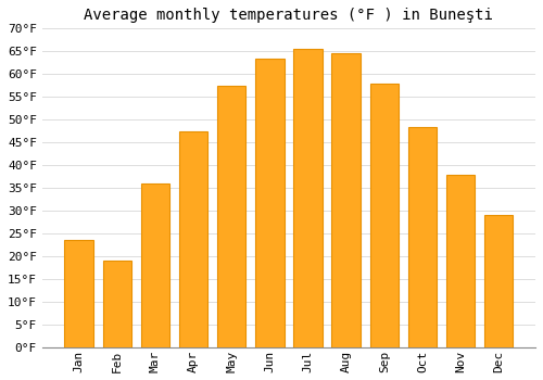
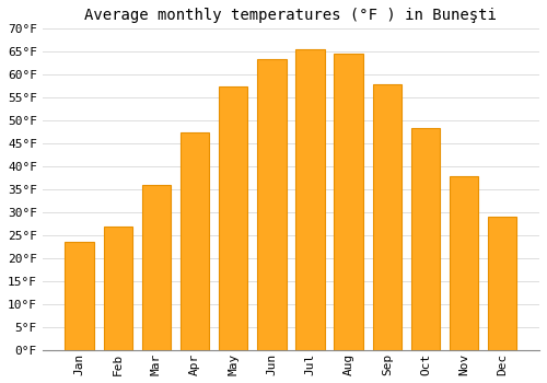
Feb: 19.0°F -> 27.0°F
